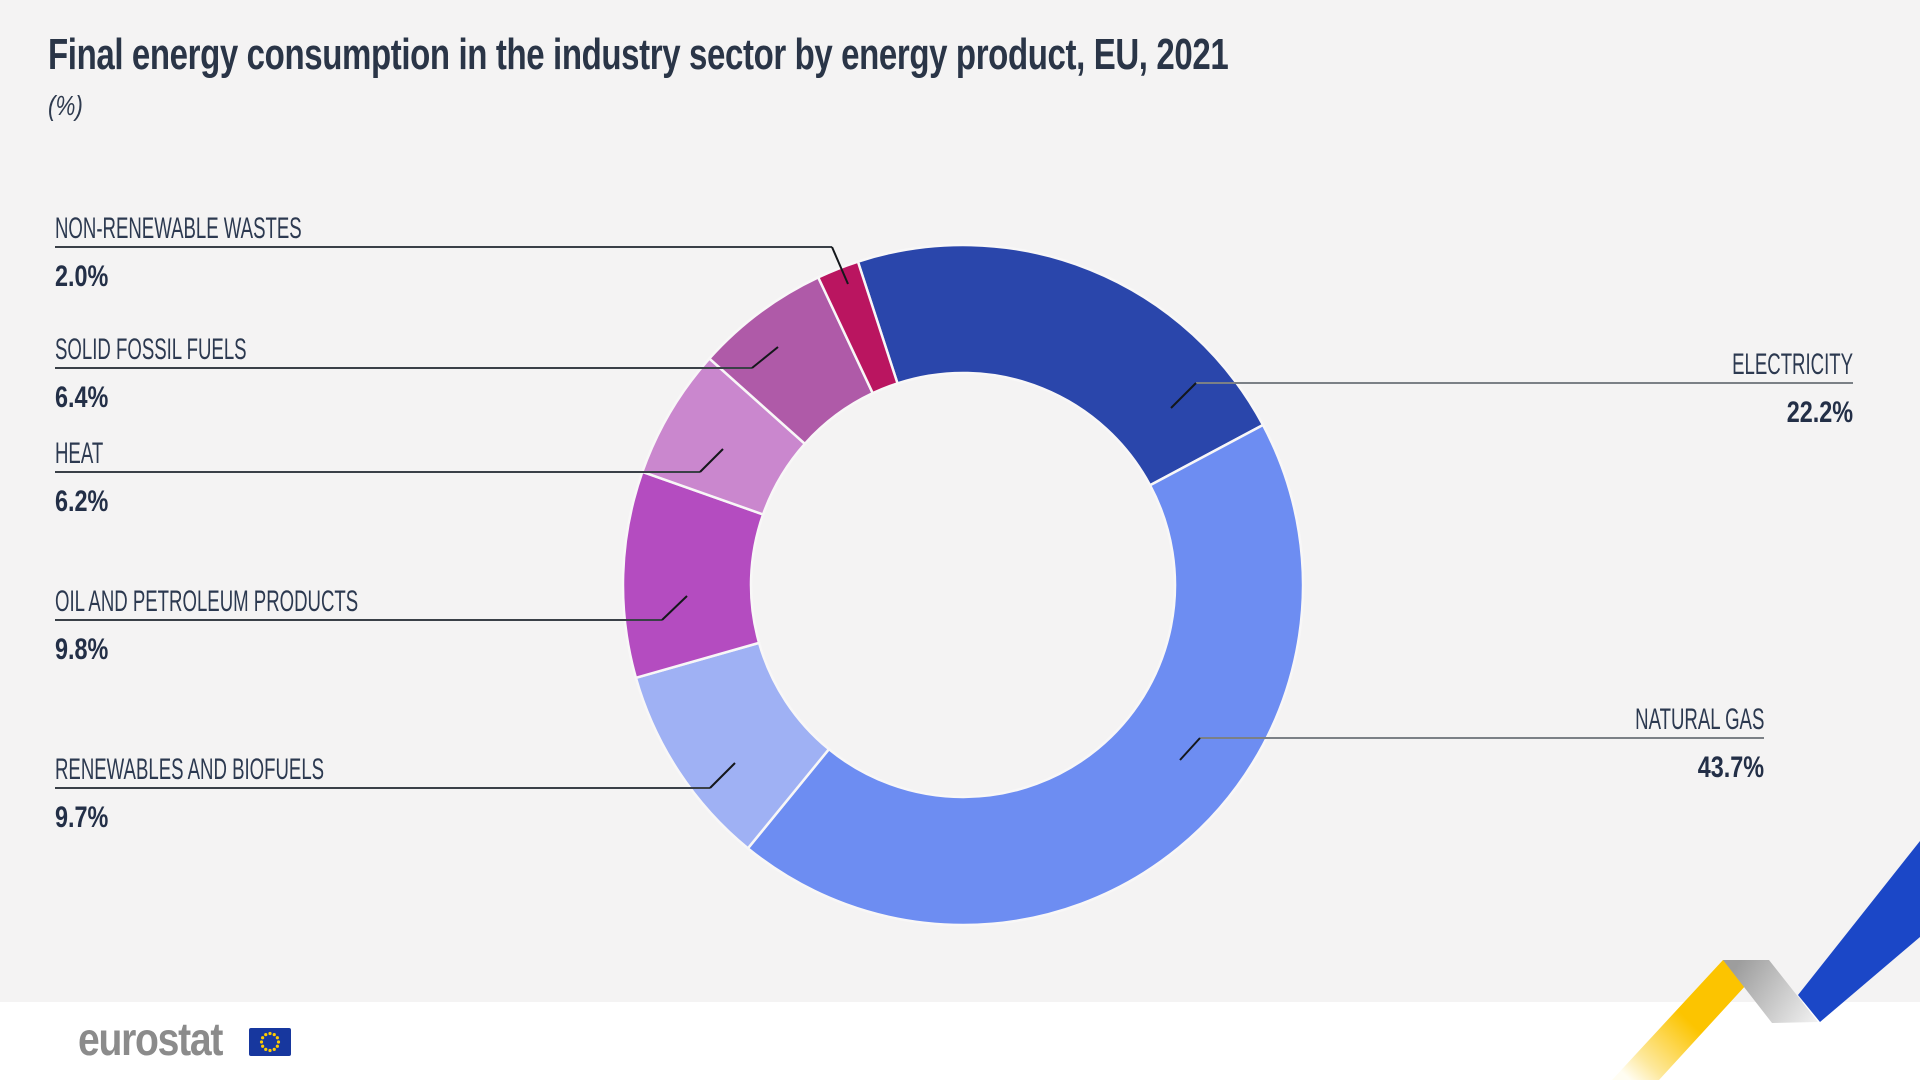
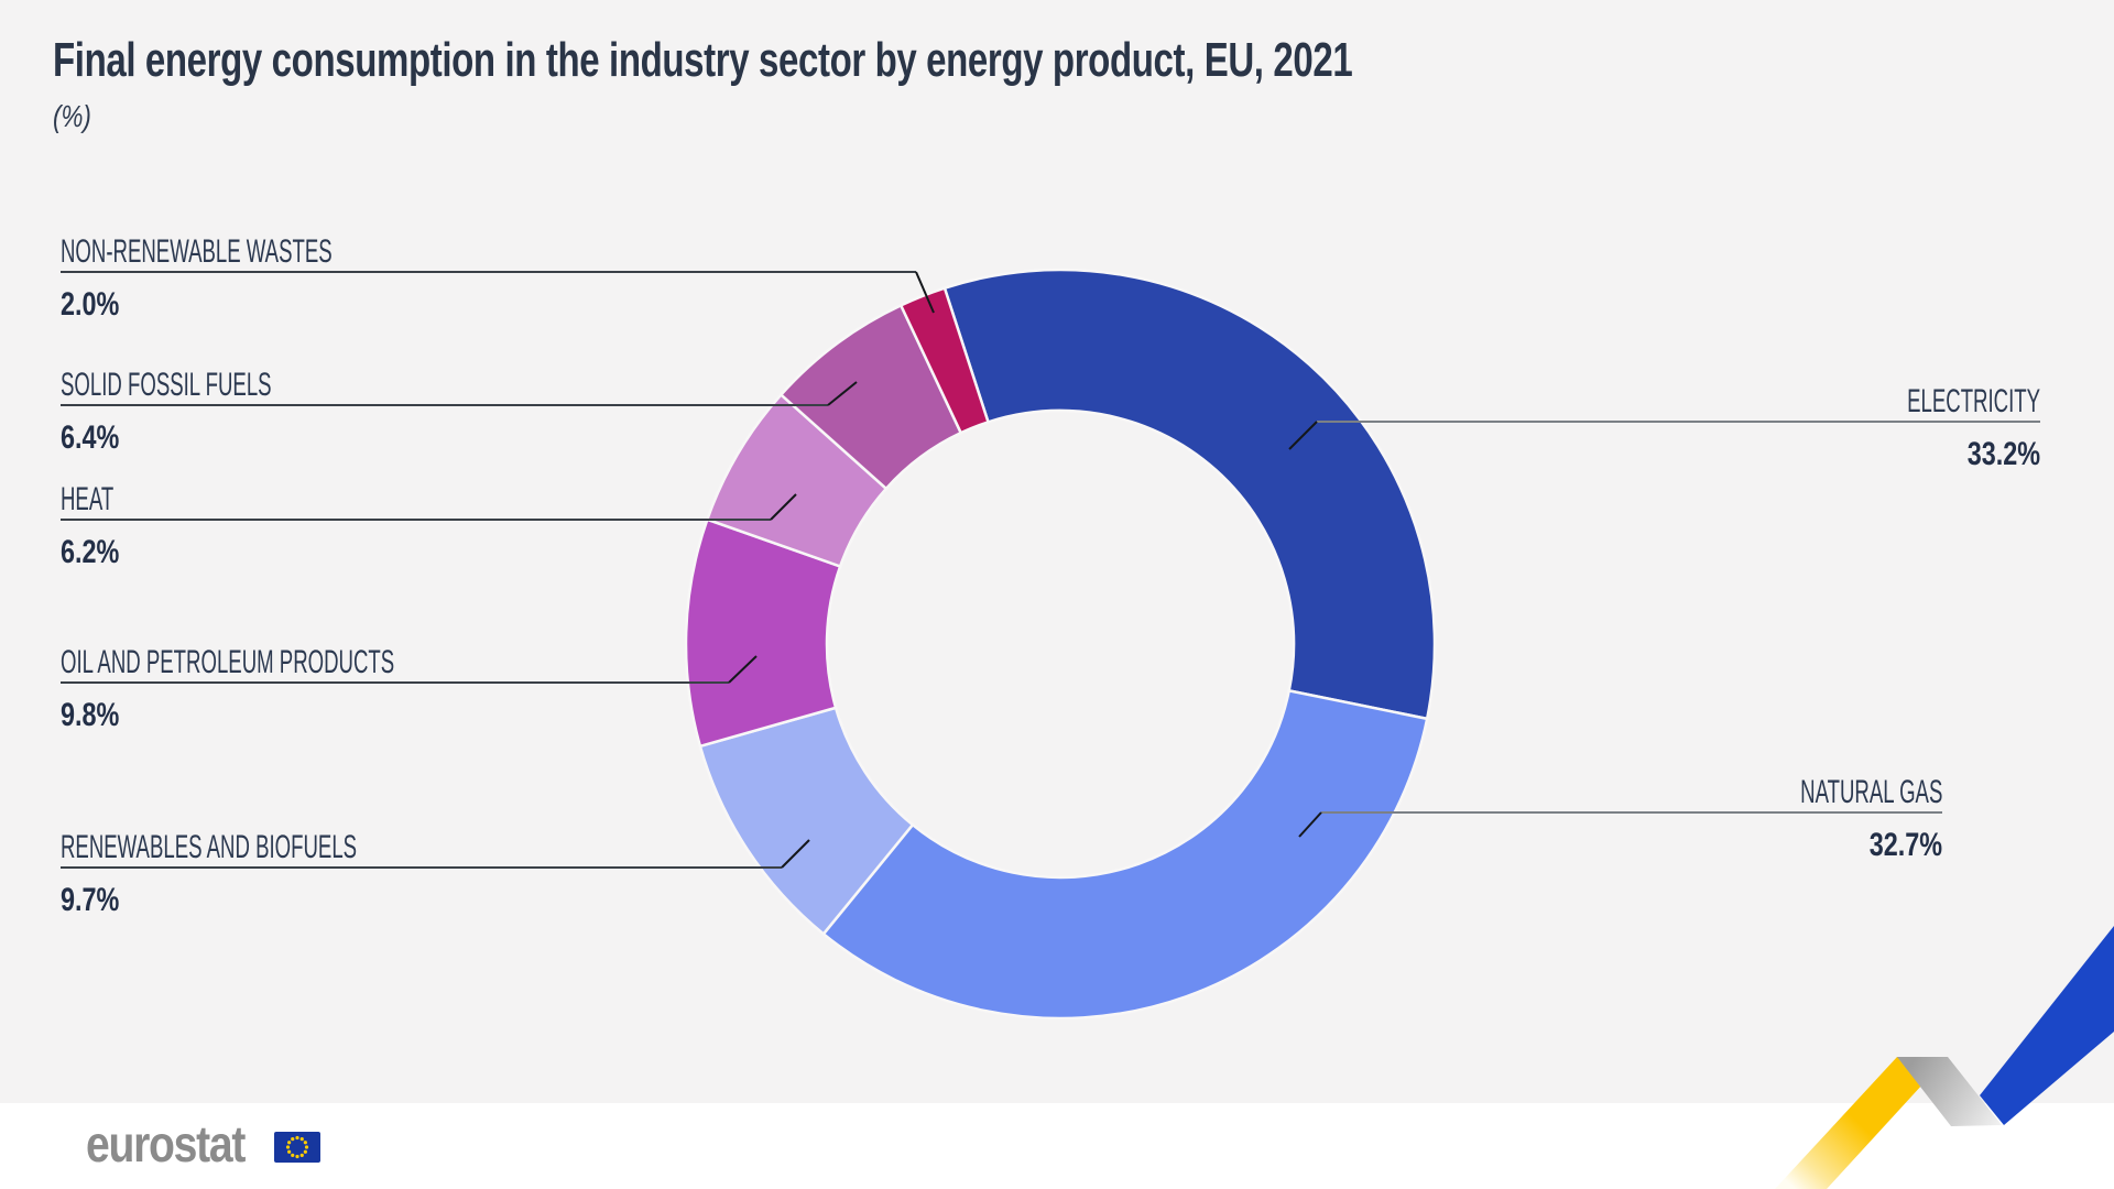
ELECTRICITY: 22.2% -> 33.2%
NATURAL GAS: 43.7% -> 32.7%
